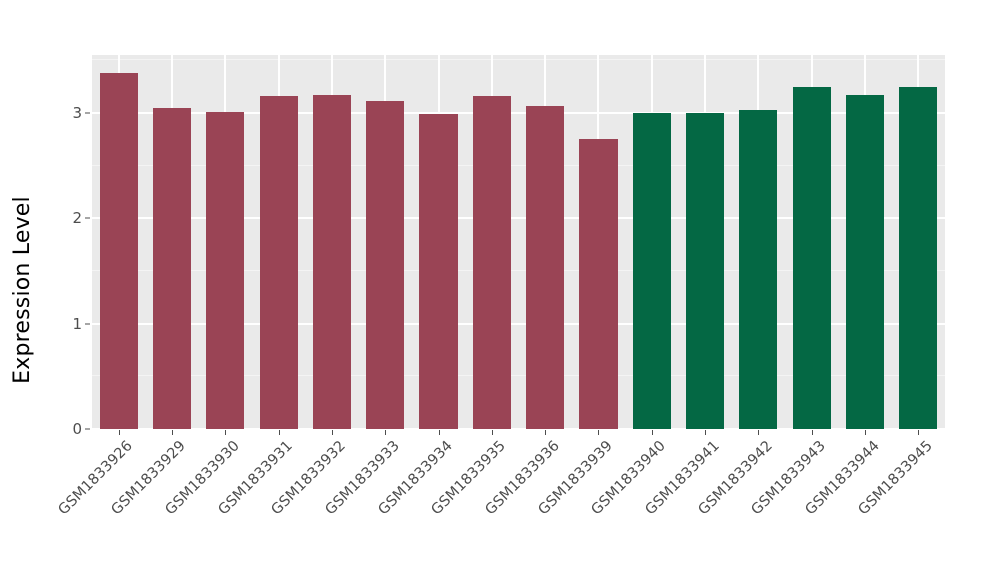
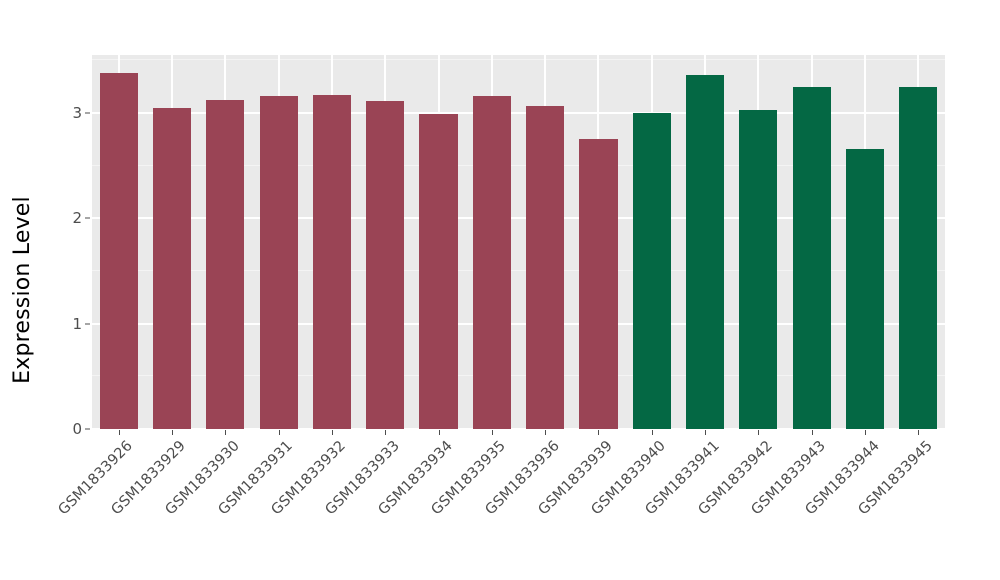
GSM1833930: 3.01 -> 3.12
GSM1833941: 3.00 -> 3.36
GSM1833944: 3.17 -> 2.66
